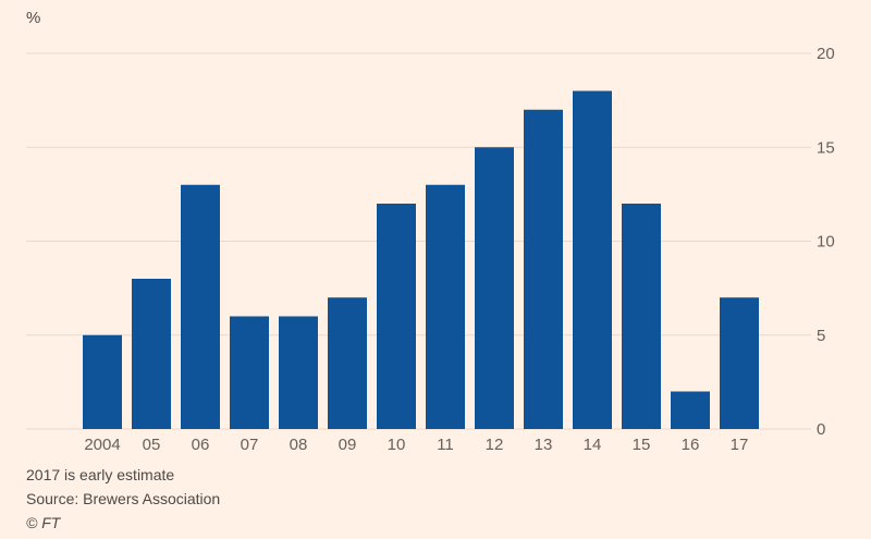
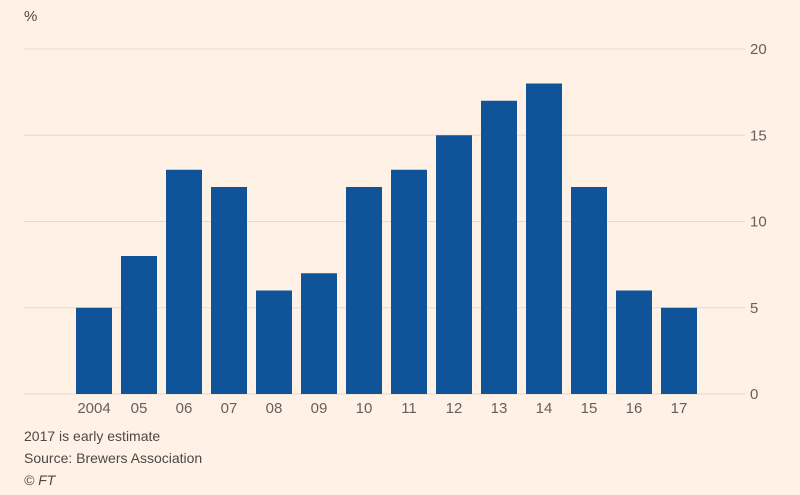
07: 6 -> 12
16: 2 -> 6
17: 7 -> 5
